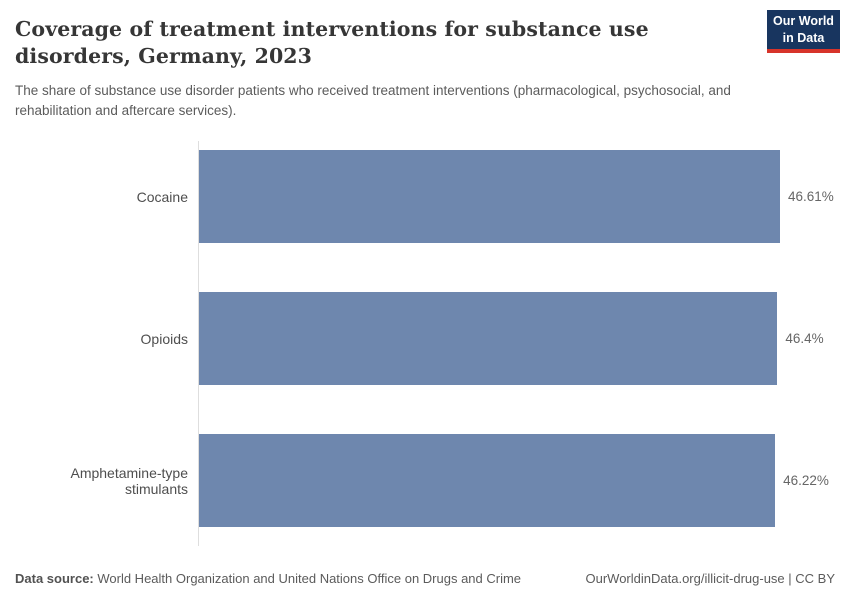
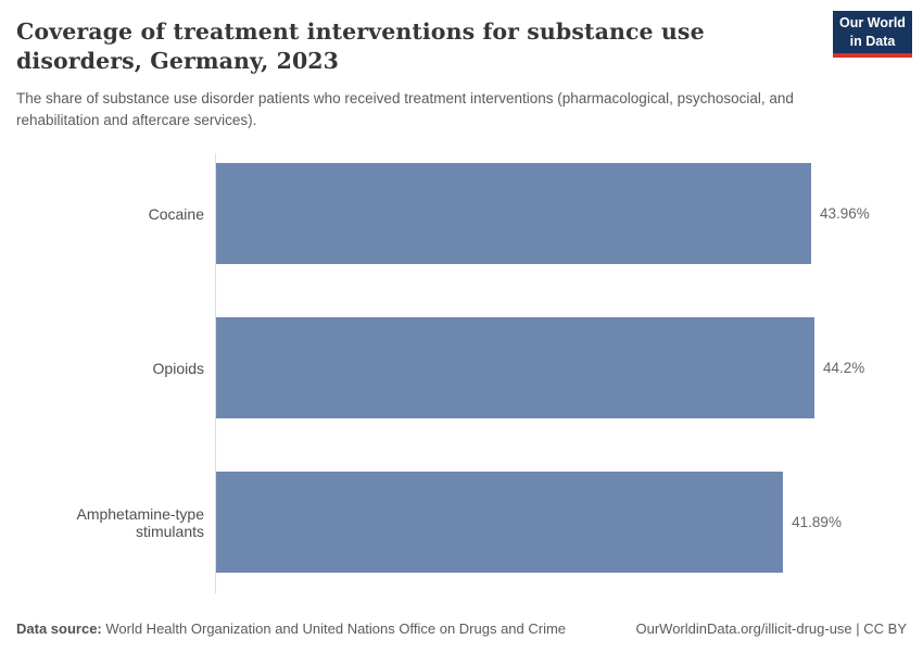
Cocaine: 46.61% -> 43.96%
Opioids: 46.4% -> 44.2%
Amphetamine-type stimulants: 46.22% -> 41.89%
